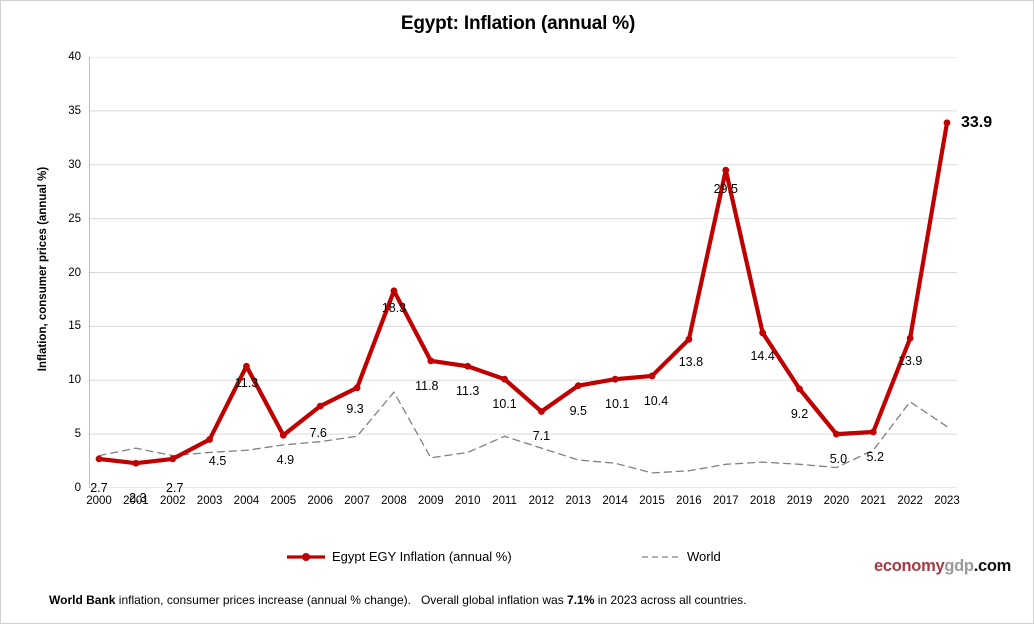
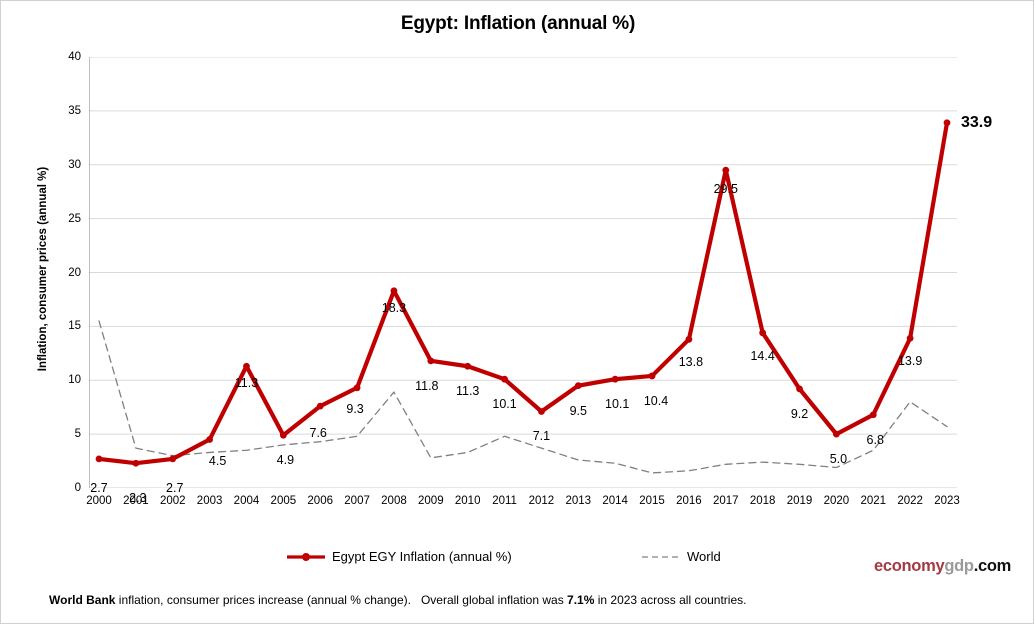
World/2000: 3.0 -> 15.5
Egypt EGY Inflation (annual %)/2021: 5.2 -> 6.8
